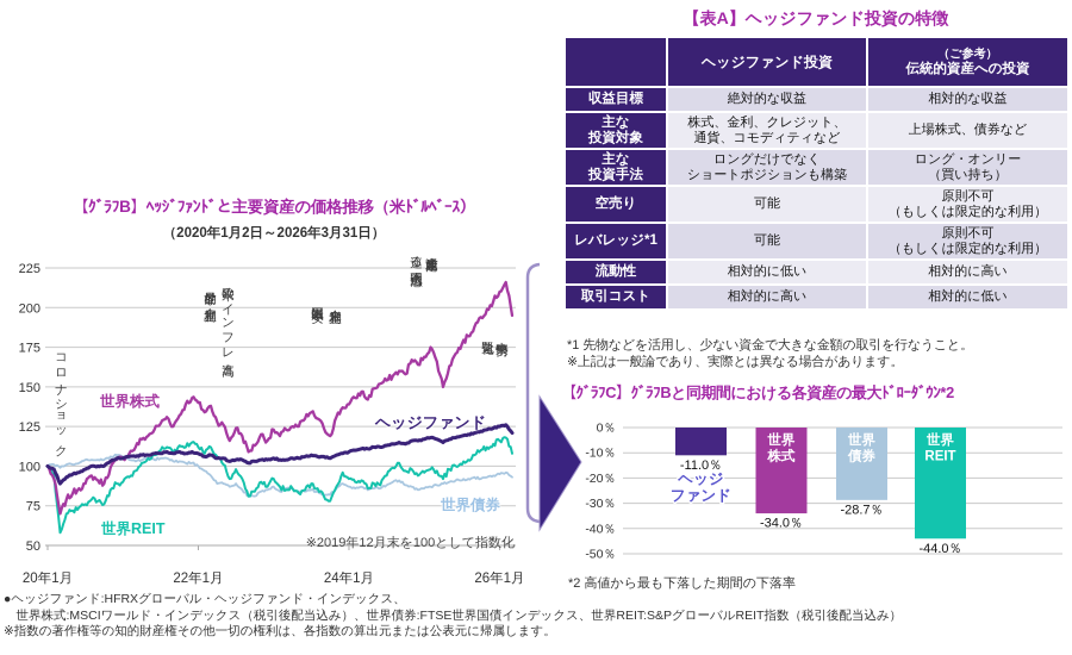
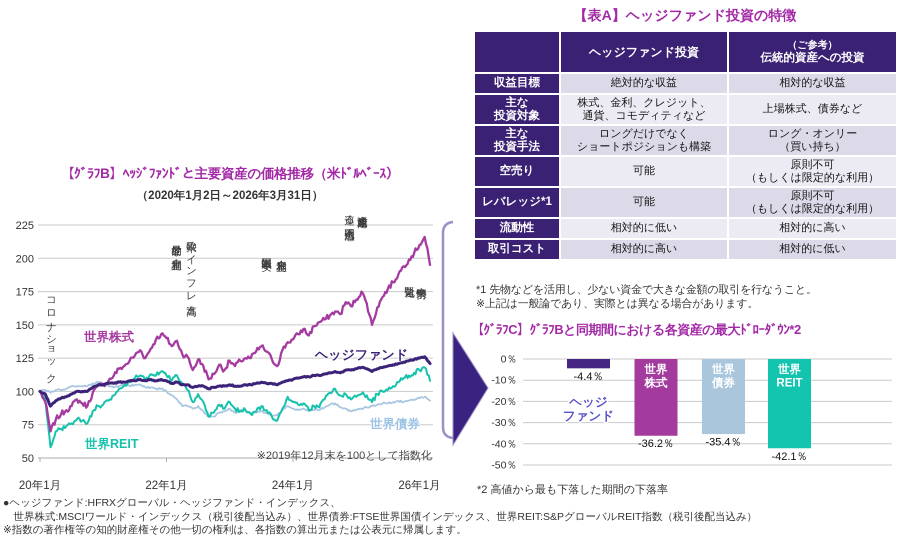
【ｸﾞﾗﾌC】ｸﾞﾗﾌBと同期間における各資産の最大ﾄﾞﾛｰﾀﾞｳﾝ*2/ヘッジファンド: -11.0 -> -4.4
【ｸﾞﾗﾌC】ｸﾞﾗﾌBと同期間における各資産の最大ﾄﾞﾛｰﾀﾞｳﾝ*2/世界株式: -34.0 -> -36.2
【ｸﾞﾗﾌC】ｸﾞﾗﾌBと同期間における各資産の最大ﾄﾞﾛｰﾀﾞｳﾝ*2/世界債券: -28.7 -> -35.4
【ｸﾞﾗﾌC】ｸﾞﾗﾌBと同期間における各資産の最大ﾄﾞﾛｰﾀﾞｳﾝ*2/世界REIT: -44.0 -> -42.1
